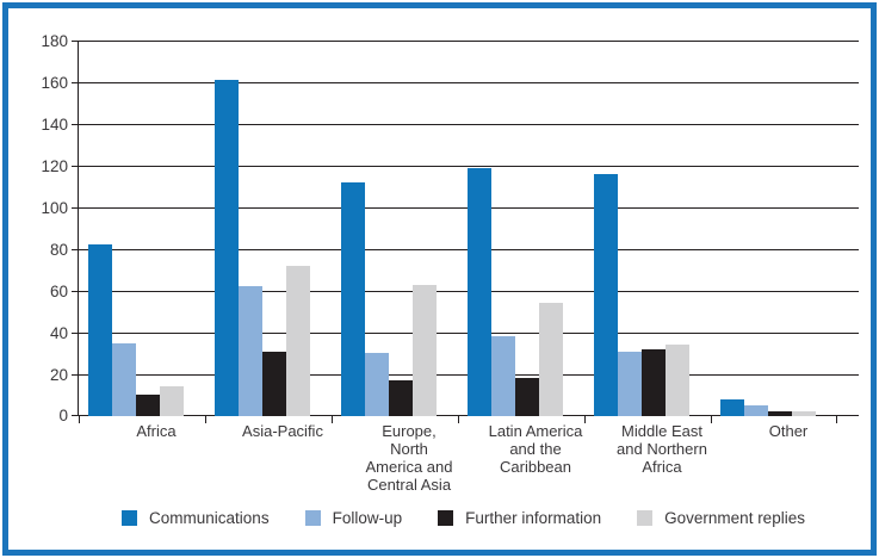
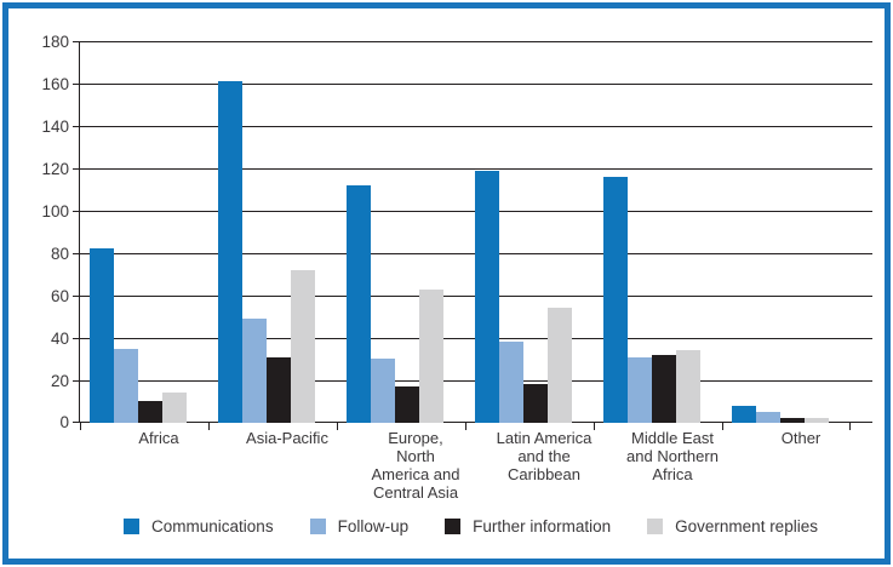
Follow-up/Asia-Pacific: 62 -> 49
